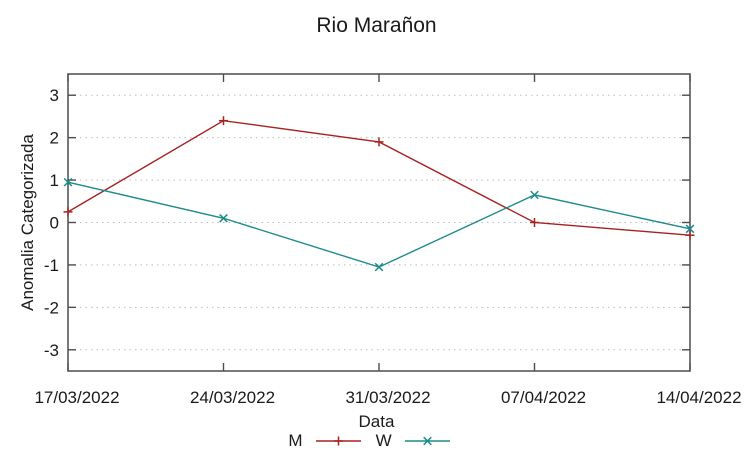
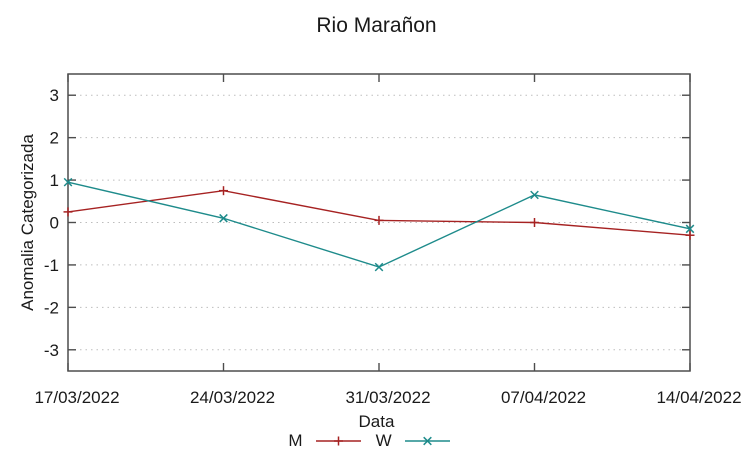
M/24/03/2022: 2.4 -> 0.8
M/31/03/2022: 1.9 -> 0.1
